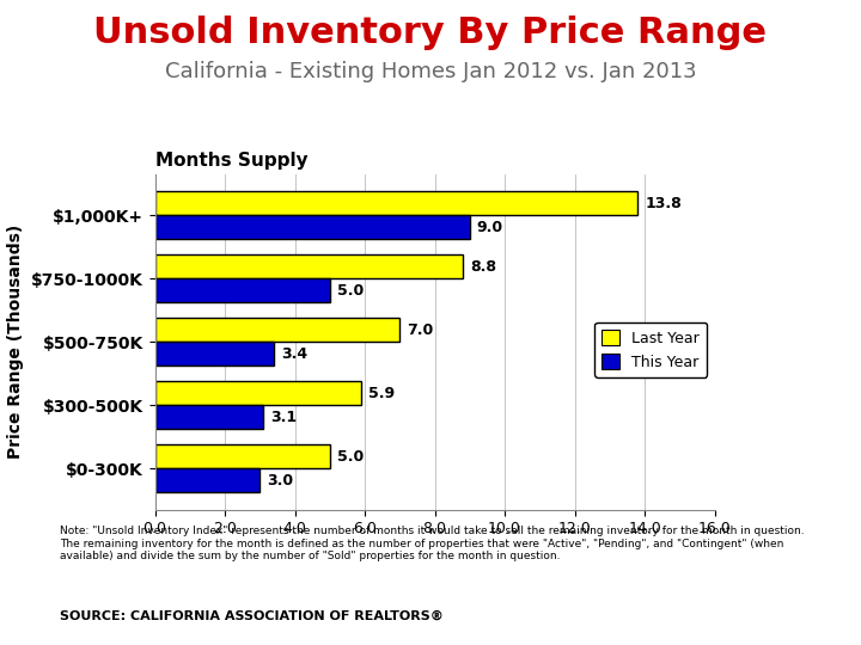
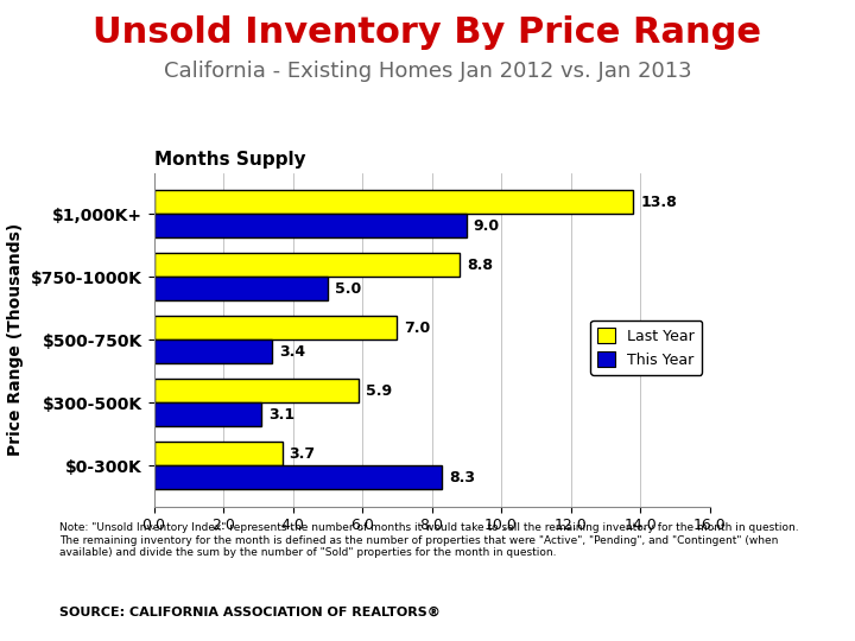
Last Year/$0-300K: 5.0 -> 3.7
This Year/$0-300K: 3.0 -> 8.3
